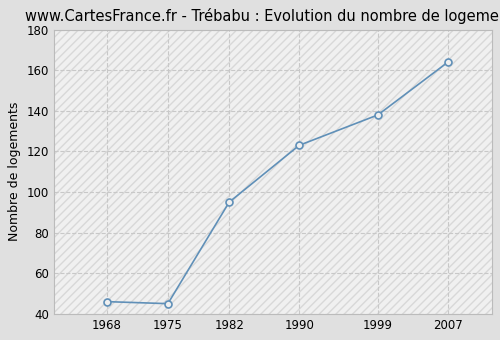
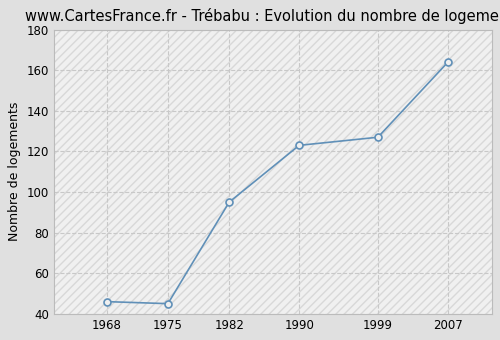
1999: 138 -> 127
